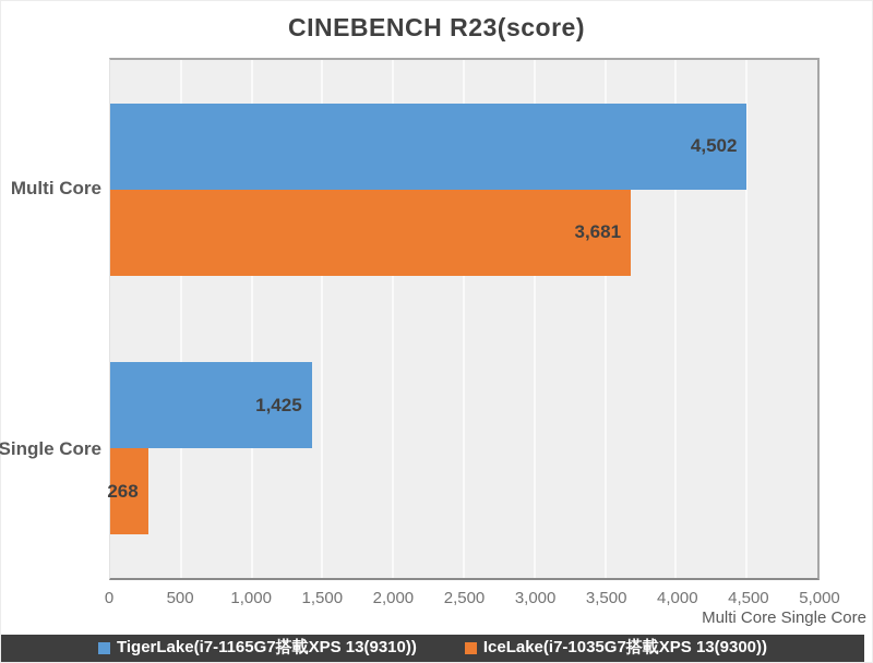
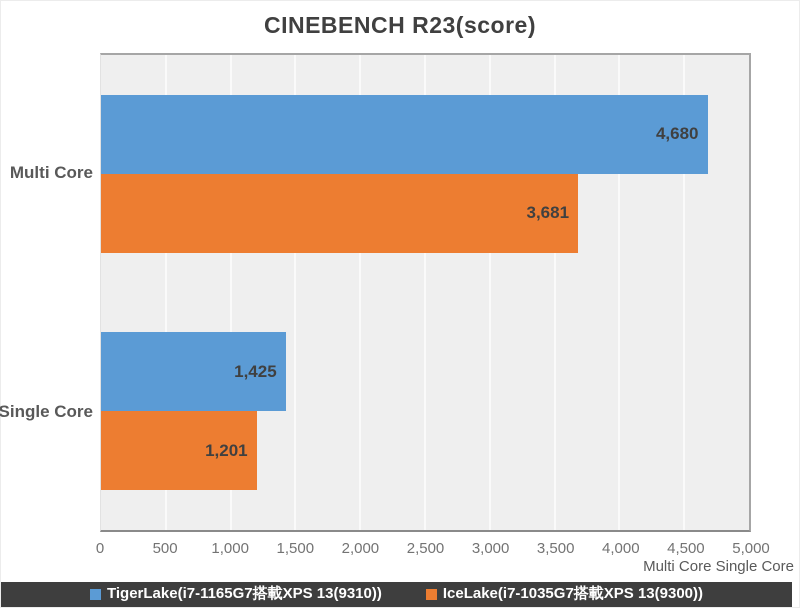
TigerLake(i7-1165G7搭載XPS 13(9310))/Multi Core: 4,502 -> 4,680
IceLake(i7-1035G7搭載XPS 13(9300))/Single Core: 268 -> 1,201
